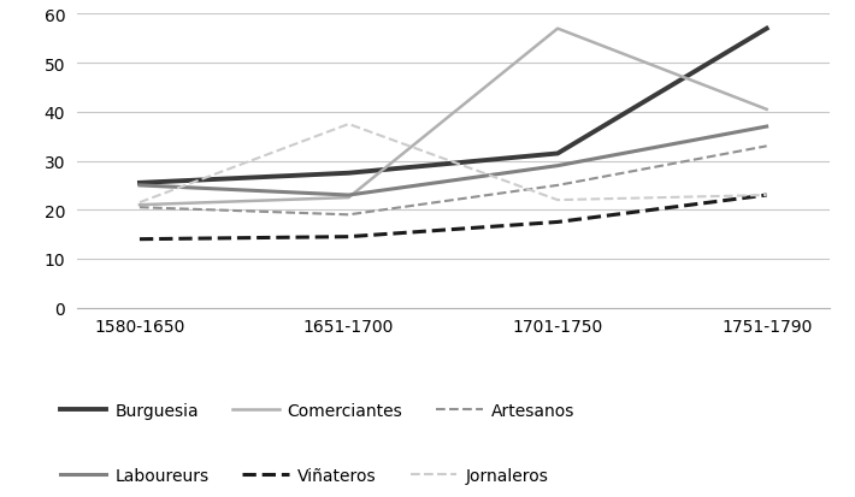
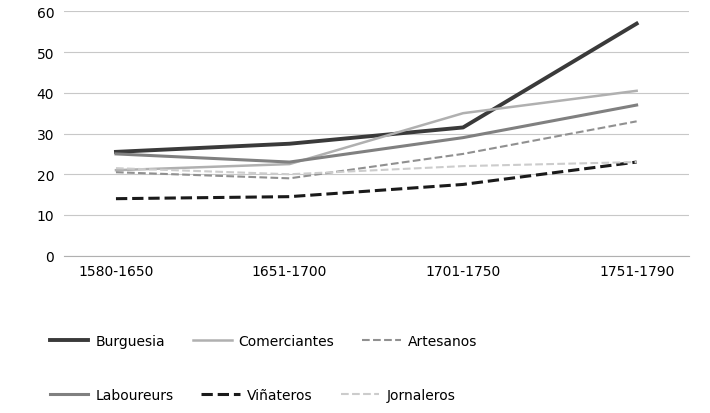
Jornaleros/1651-1700: 37.5 -> 20.0
Comerciantes/1701-1750: 57.0 -> 35.0
